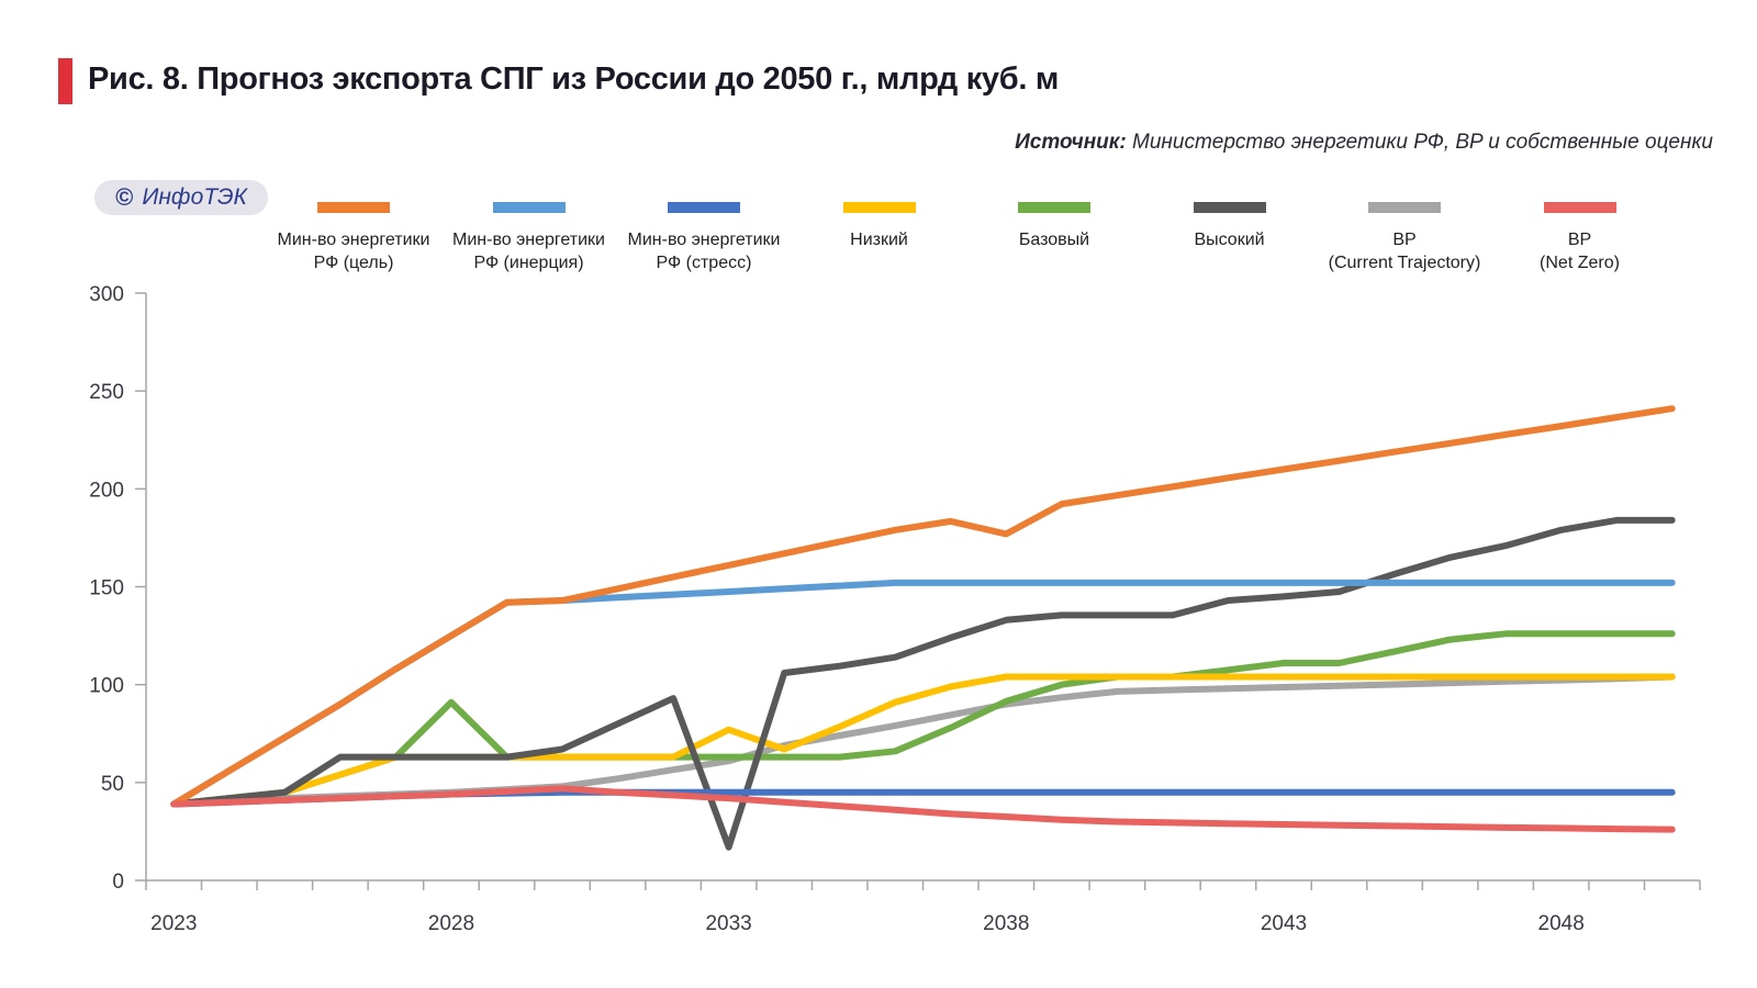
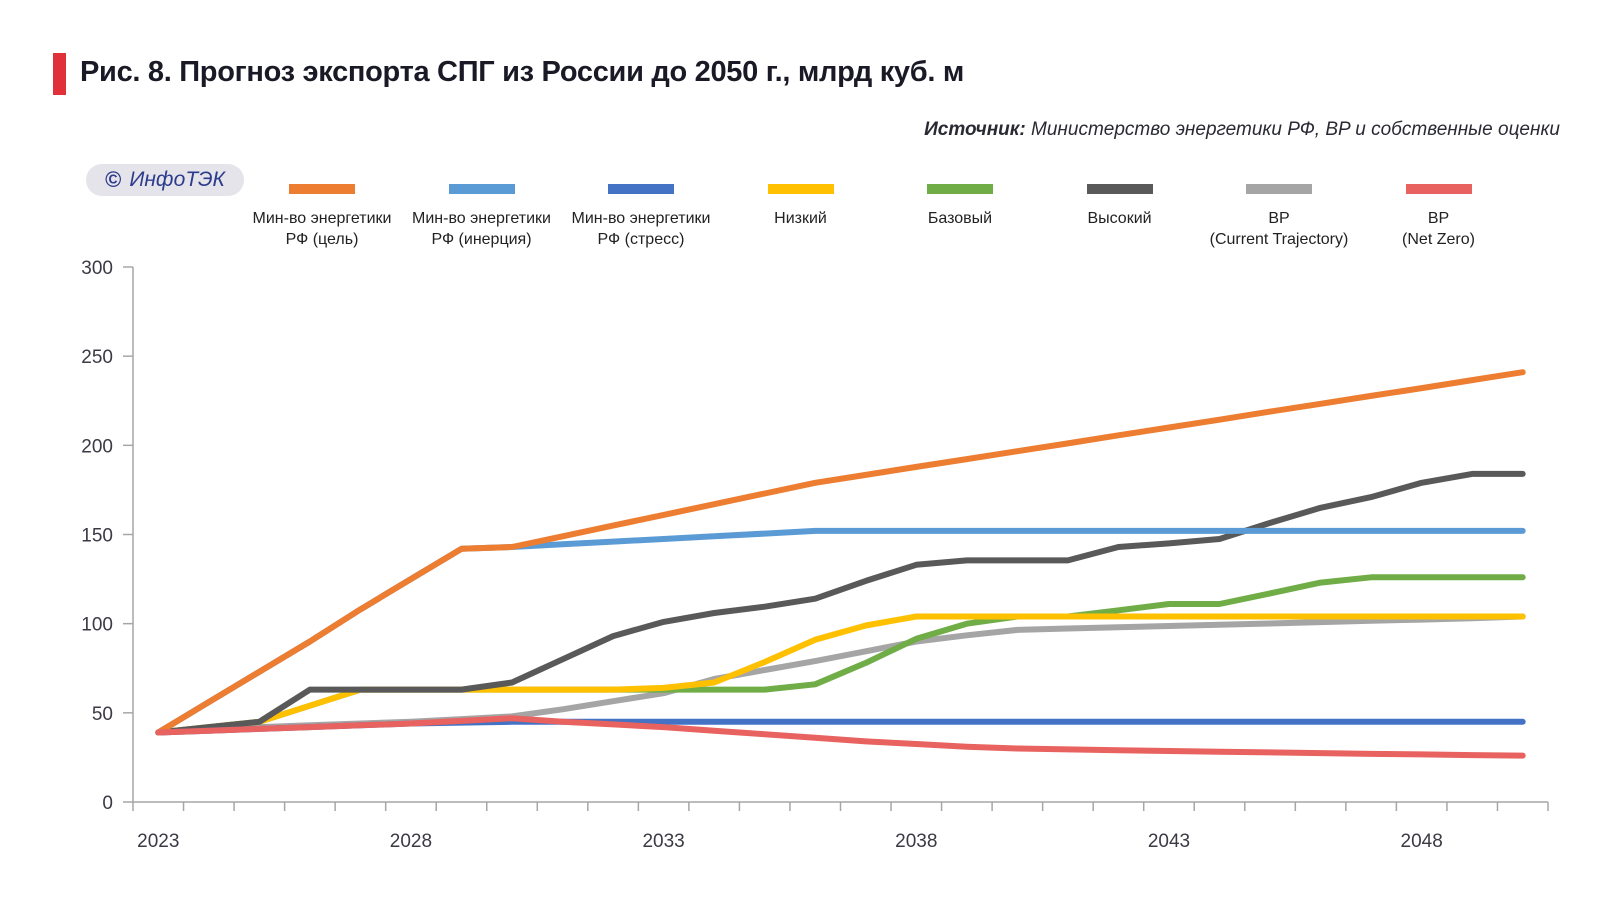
Базовый/2028: 91 -> 63
Низкий/2033: 77 -> 64
Высокий/2033: 17 -> 101
Мин-во энергетики РФ (цель)/2038: 177 -> 188
